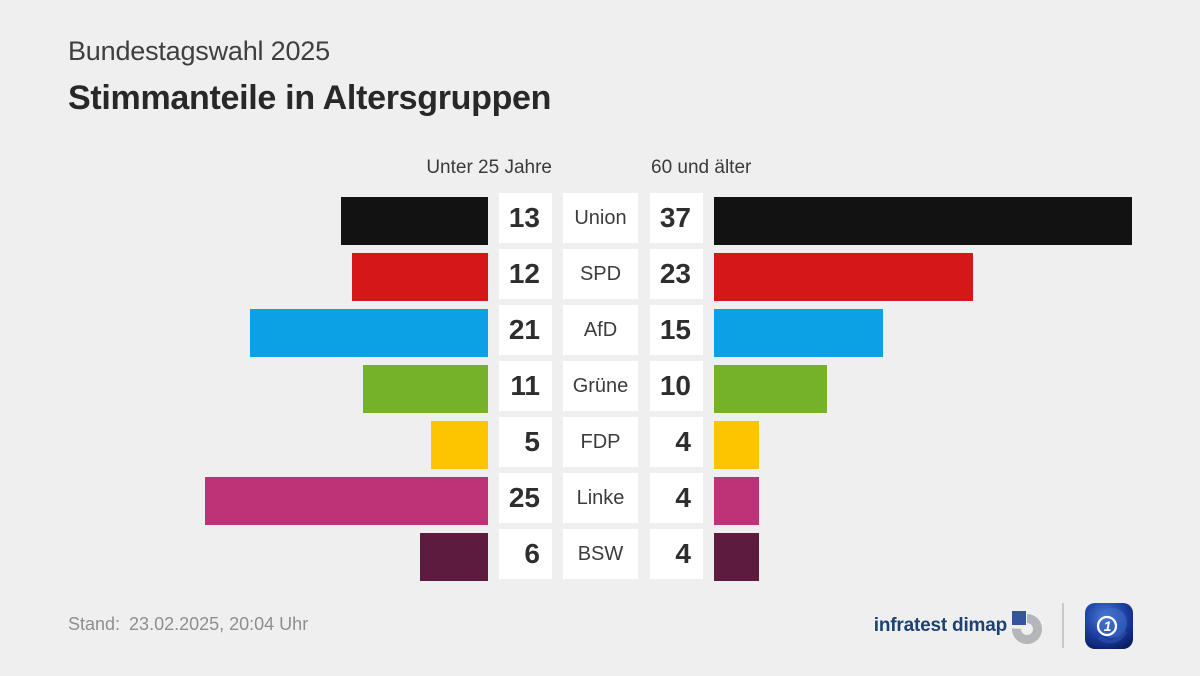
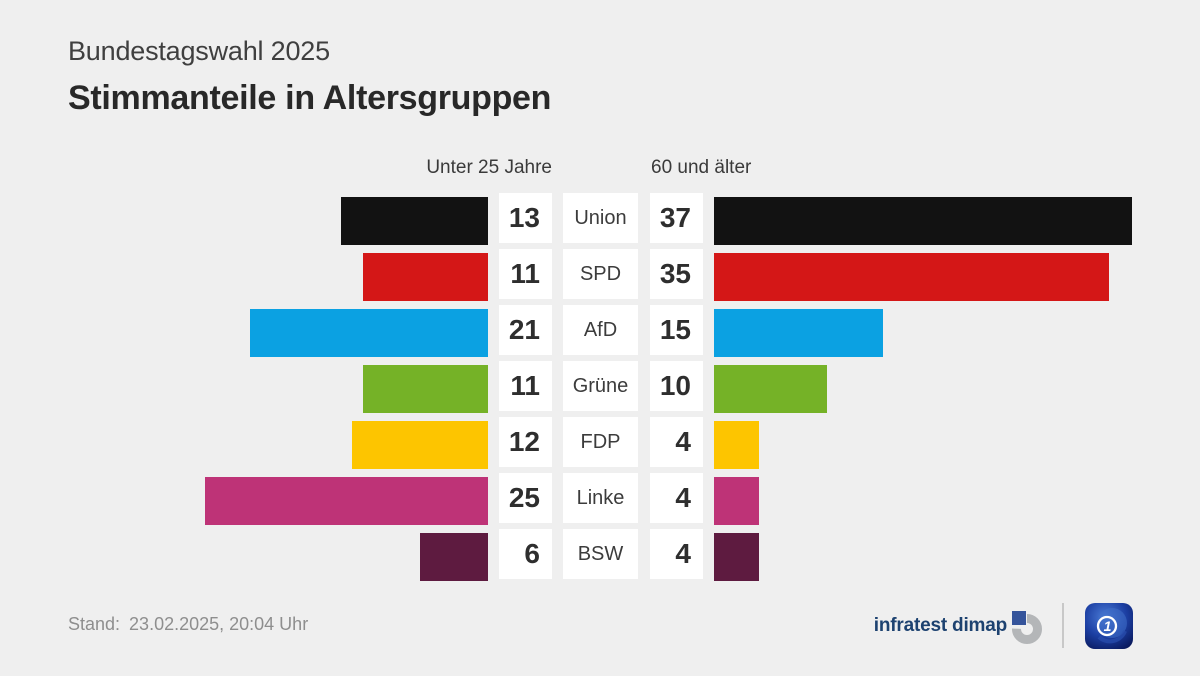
Unter 25 Jahre/SPD: 12 -> 11
60 und älter/SPD: 23 -> 35
Unter 25 Jahre/FDP: 5 -> 12
